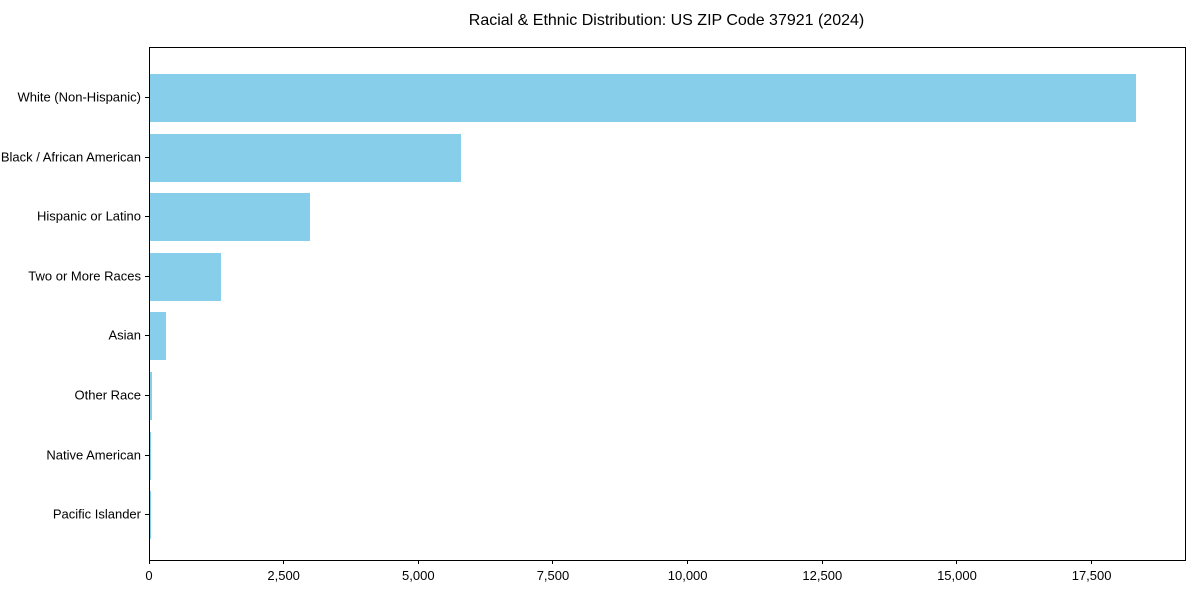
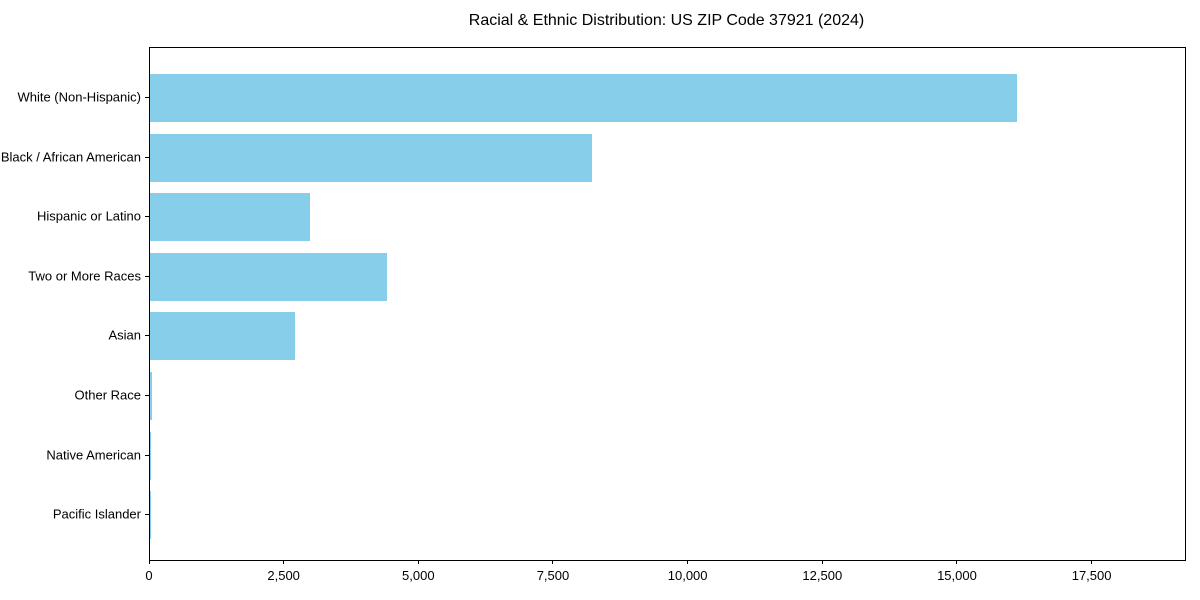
White (Non-Hispanic): 18300 -> 16100
Black / African American: 5800 -> 8200
Two or More Races: 1300 -> 4400
Asian: 300 -> 2700
